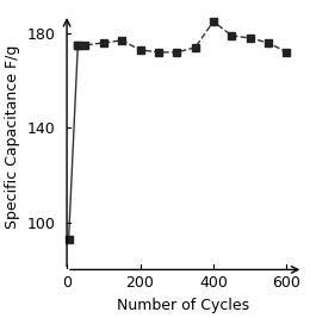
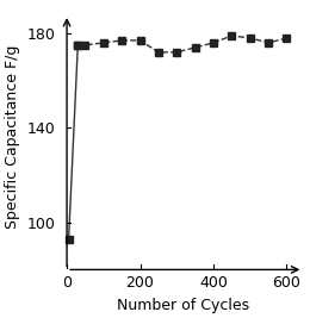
200: 173 -> 177
400: 185 -> 176
600: 172 -> 178
